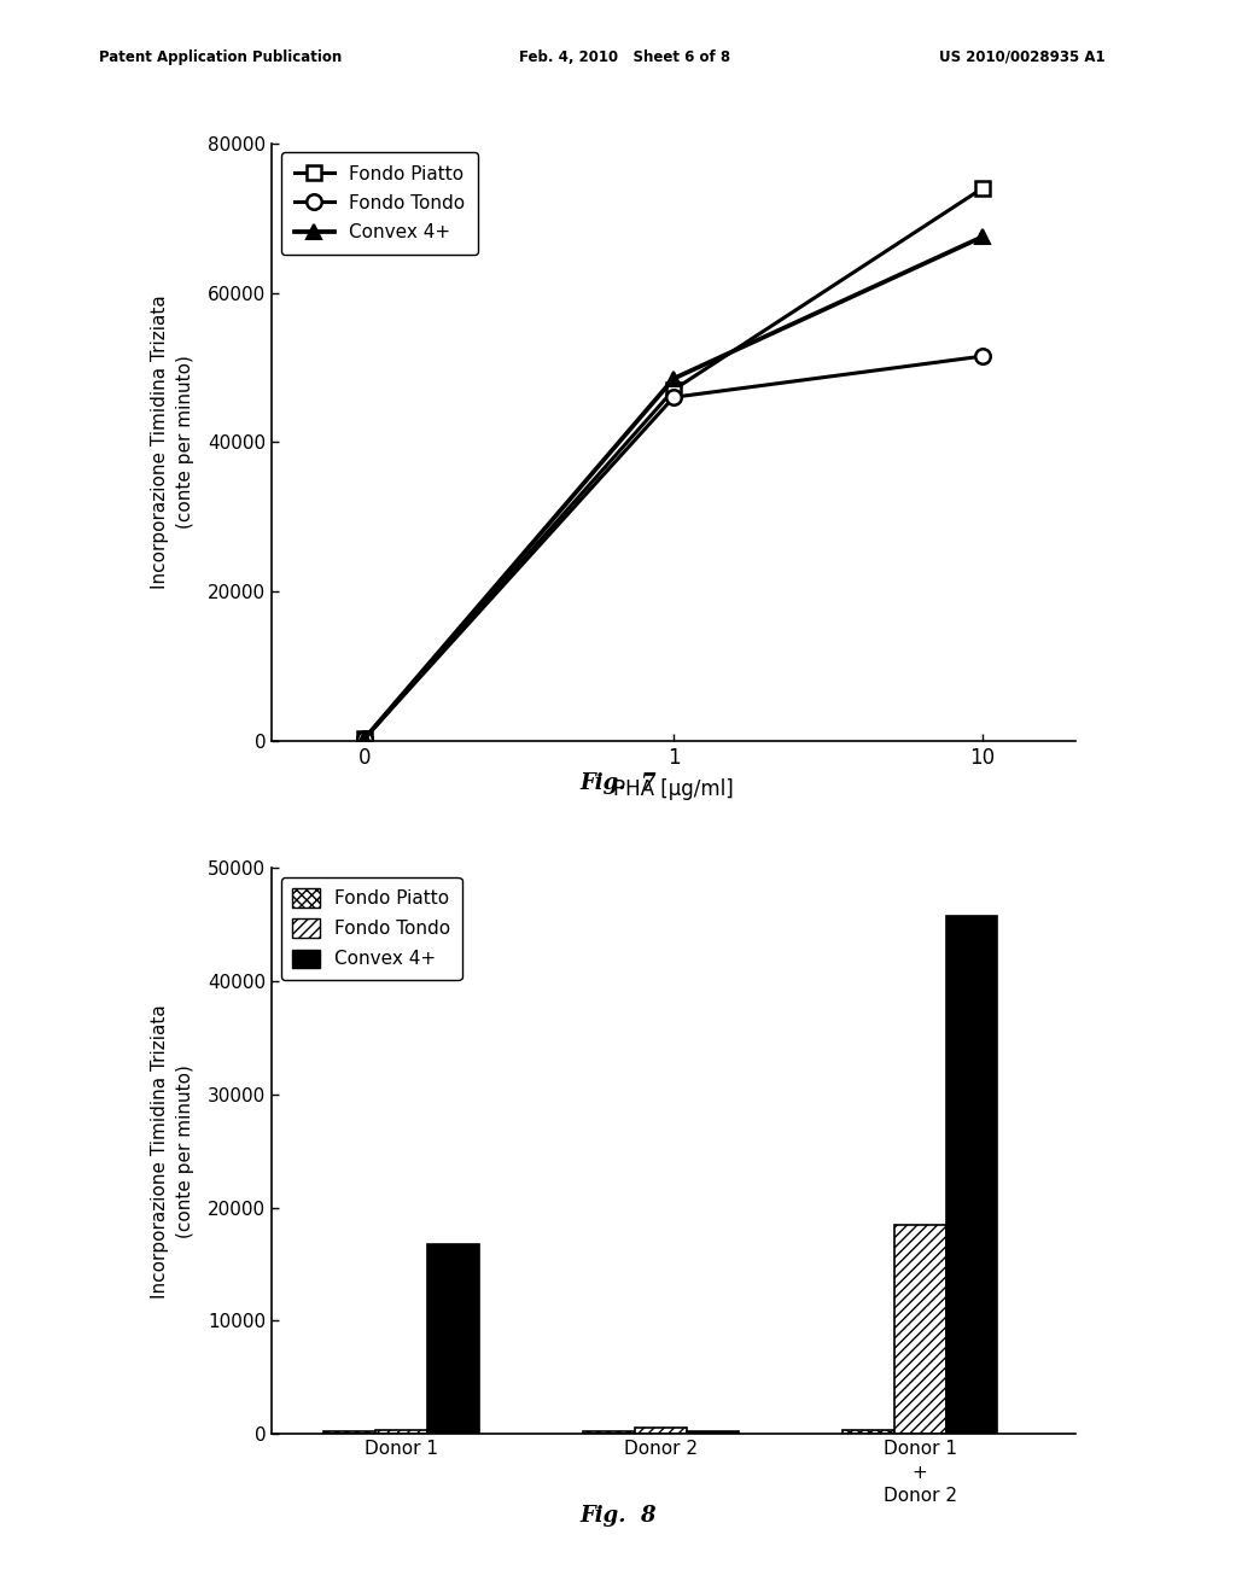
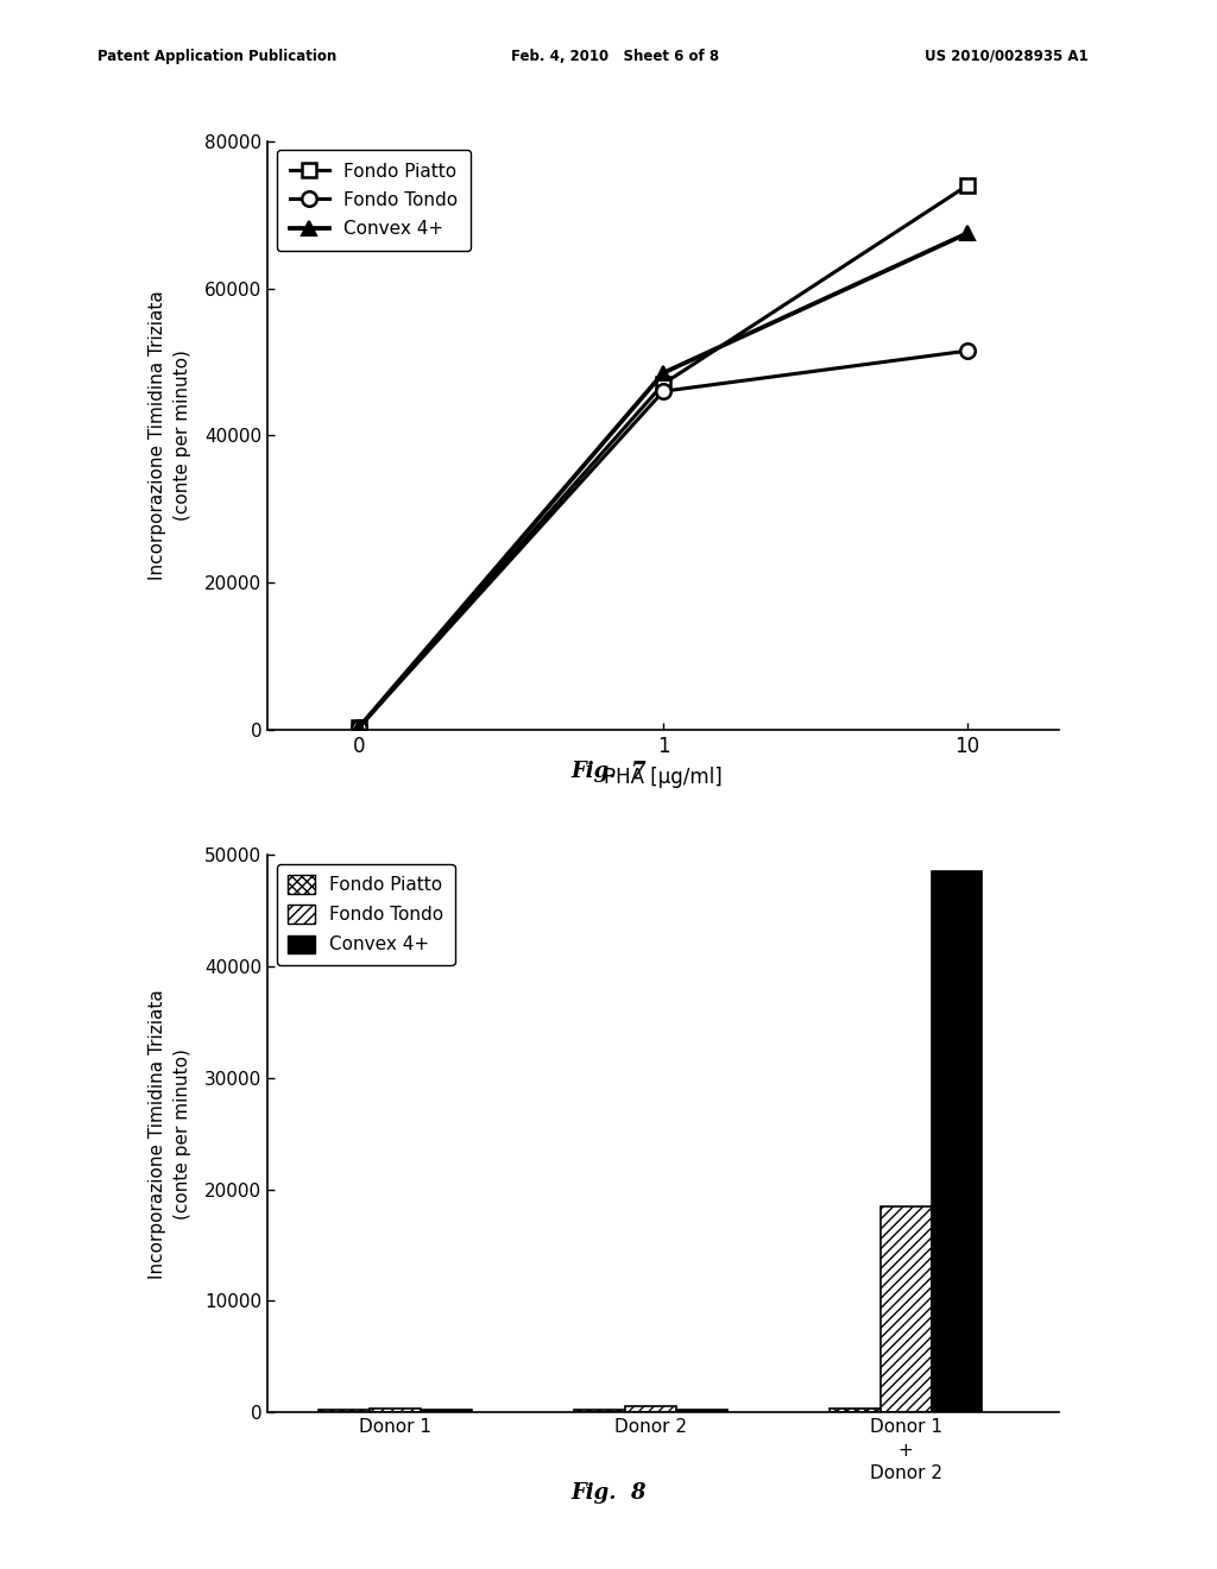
Convex 4+/Donor 1: 16800 -> 200
Convex 4+/Donor 1 + Donor 2: 45800 -> 48500
